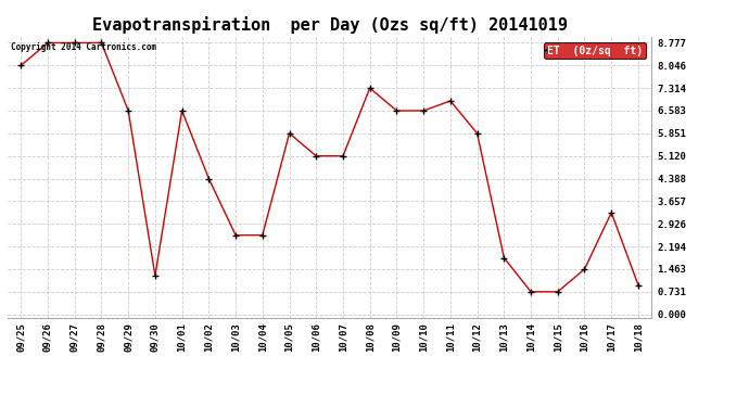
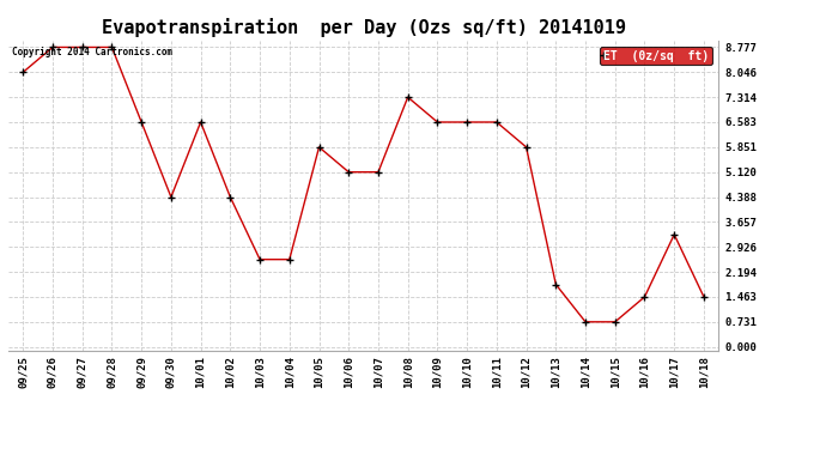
09/30: 1.25 -> 4.39
10/11: 6.90 -> 6.58
10/18: 0.95 -> 1.46
